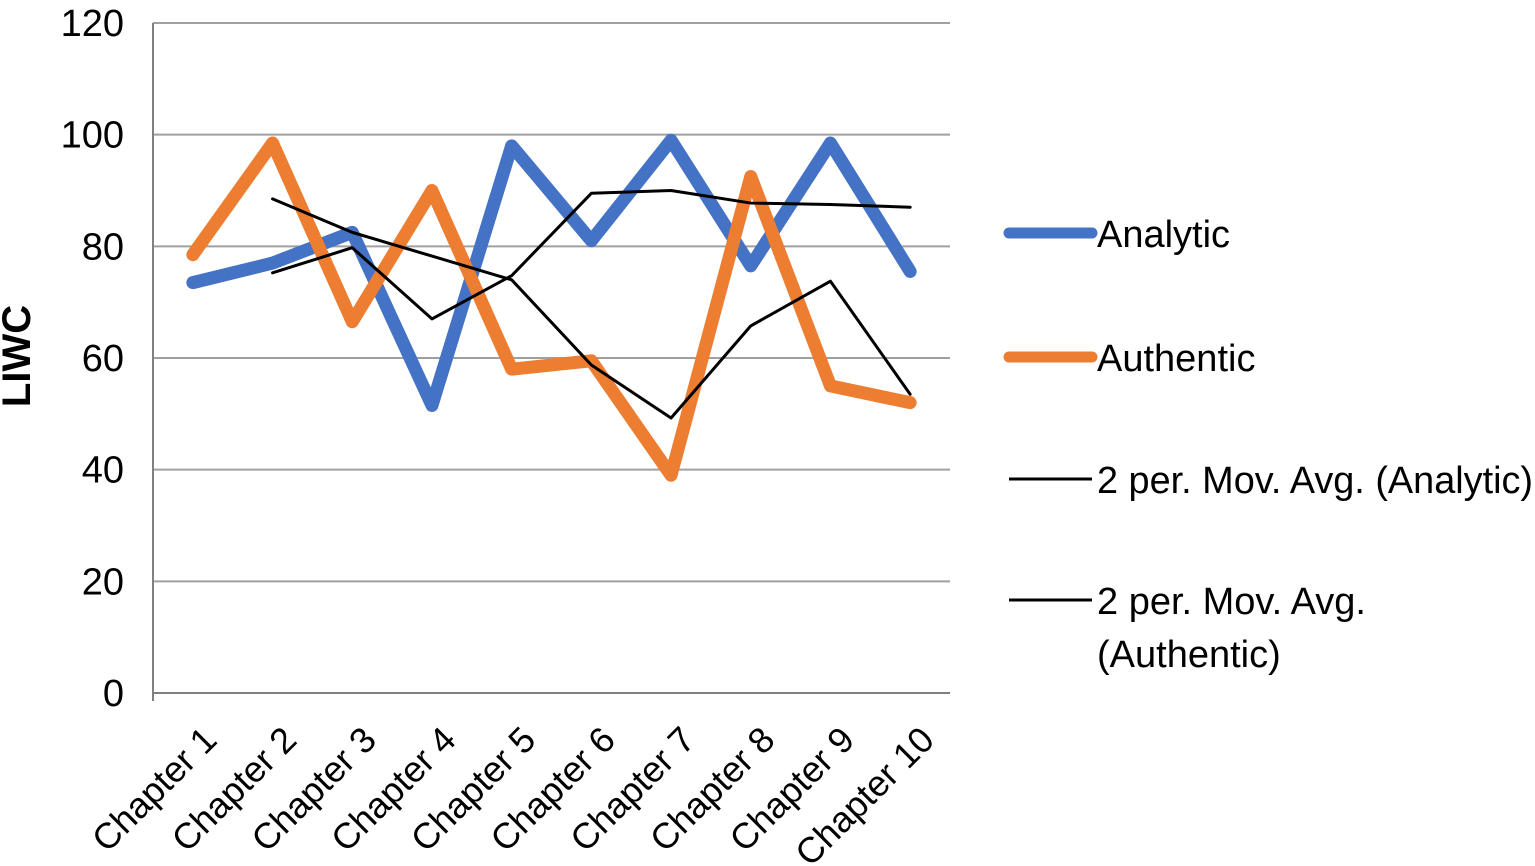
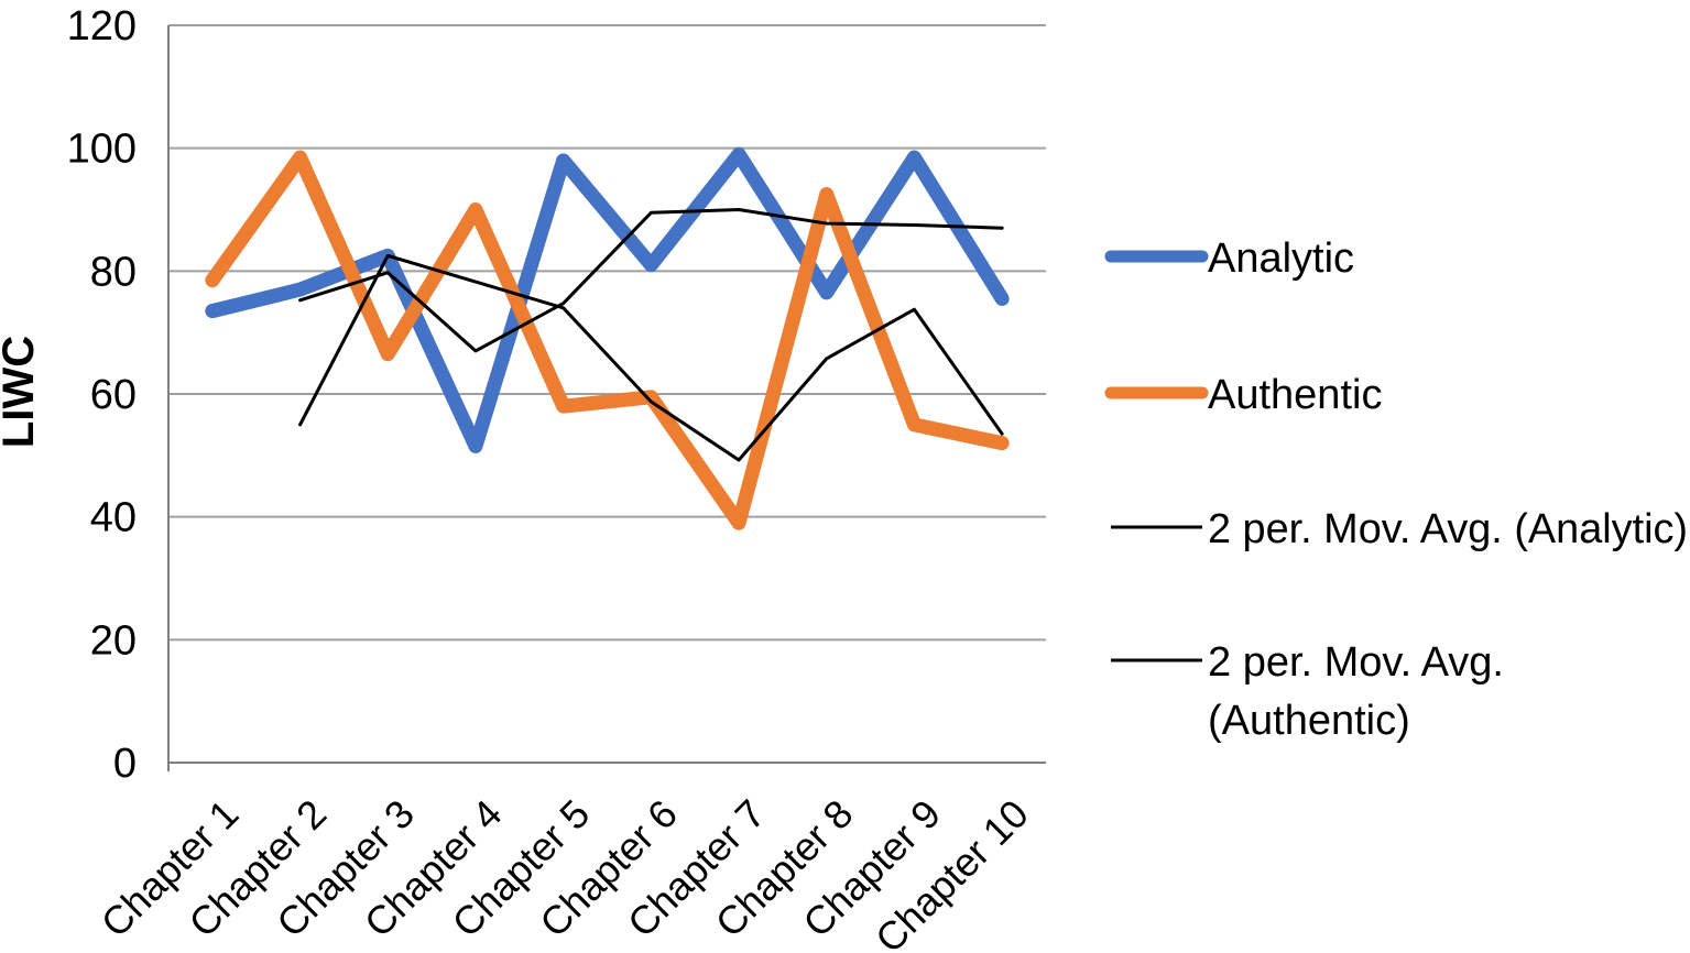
2 per. Mov. Avg. (Authentic)/Chapter 2: 88 -> 55
